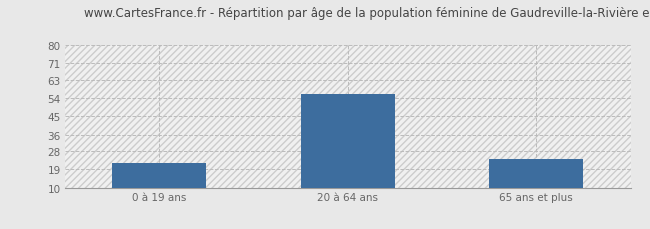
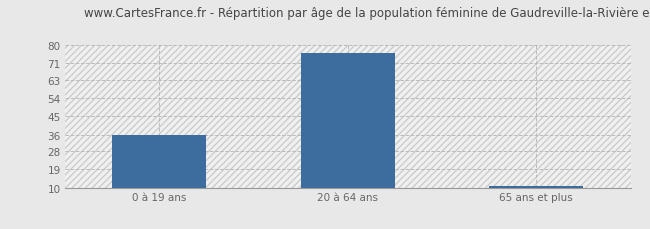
0 à 19 ans: 22 -> 36
20 à 64 ans: 56 -> 76
65 ans et plus: 24 -> 11
